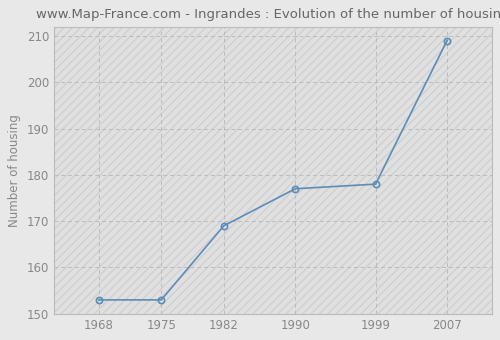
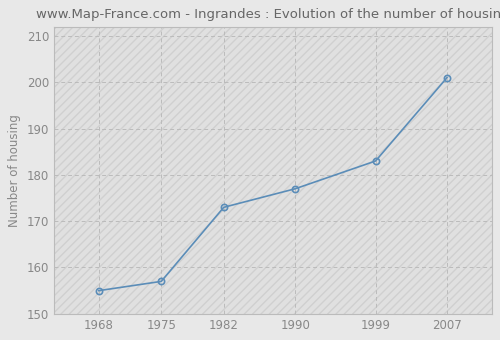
1968: 153 -> 155
1975: 153 -> 157
1982: 169 -> 173
1999: 178 -> 183
2007: 209 -> 201
